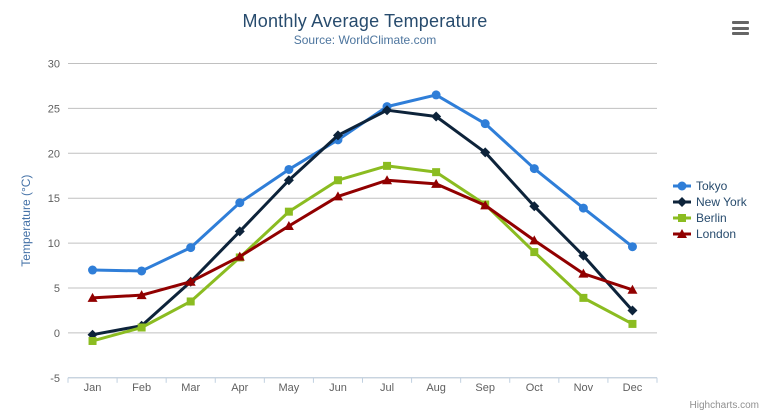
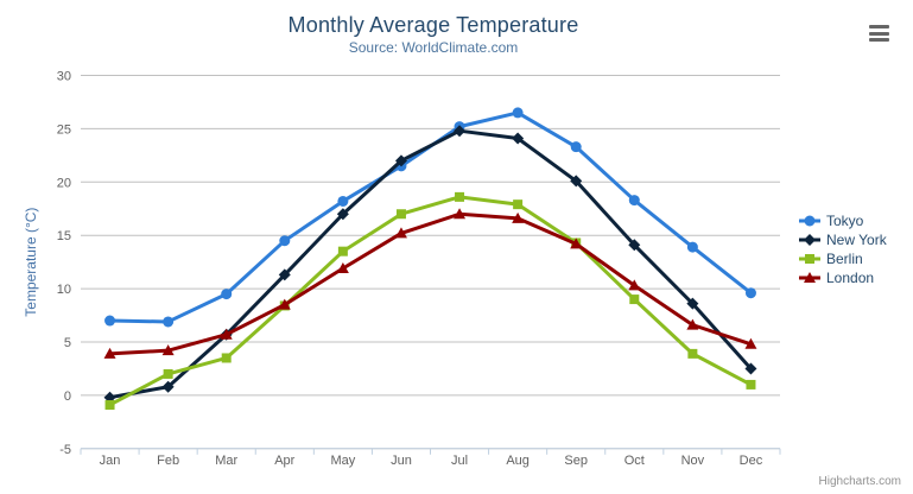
Berlin/Feb: 1 -> 2
